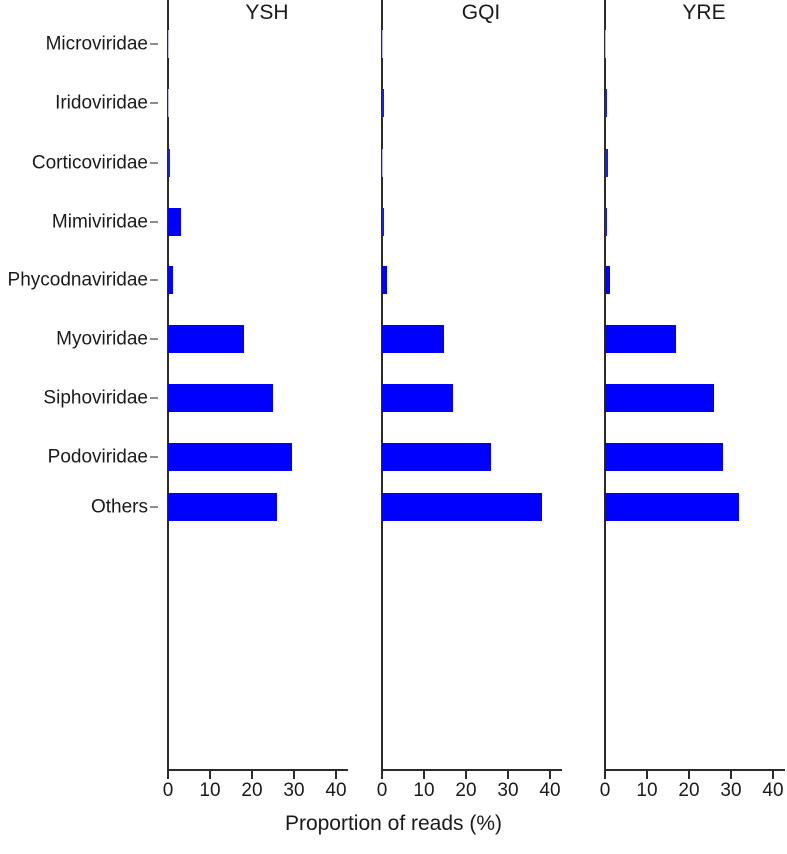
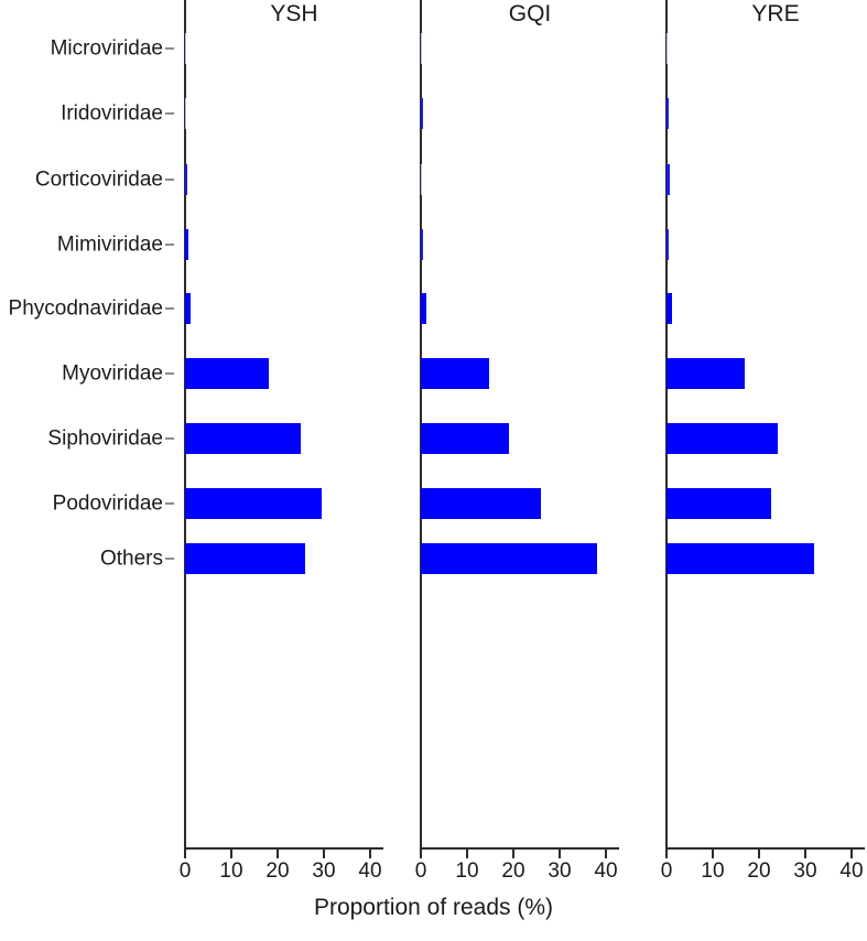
YSH/Mimiviridae: 3 -> 1
GQI/Siphoviridae: 17 -> 19
YRE/Siphoviridae: 26 -> 24
YRE/Podoviridae: 28 -> 23
